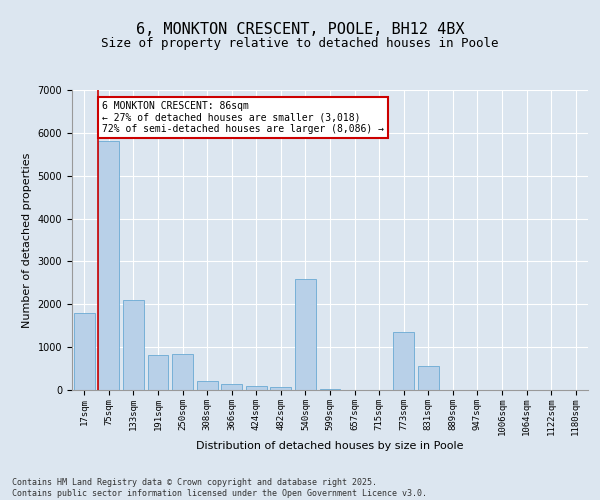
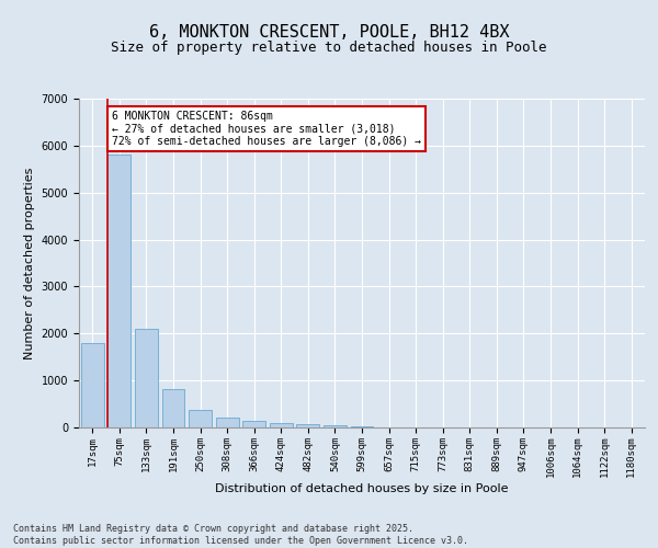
250sqm: 850 -> 370
540sqm: 2600 -> 50
773sqm: 1350 -> 0
831sqm: 550 -> 0
